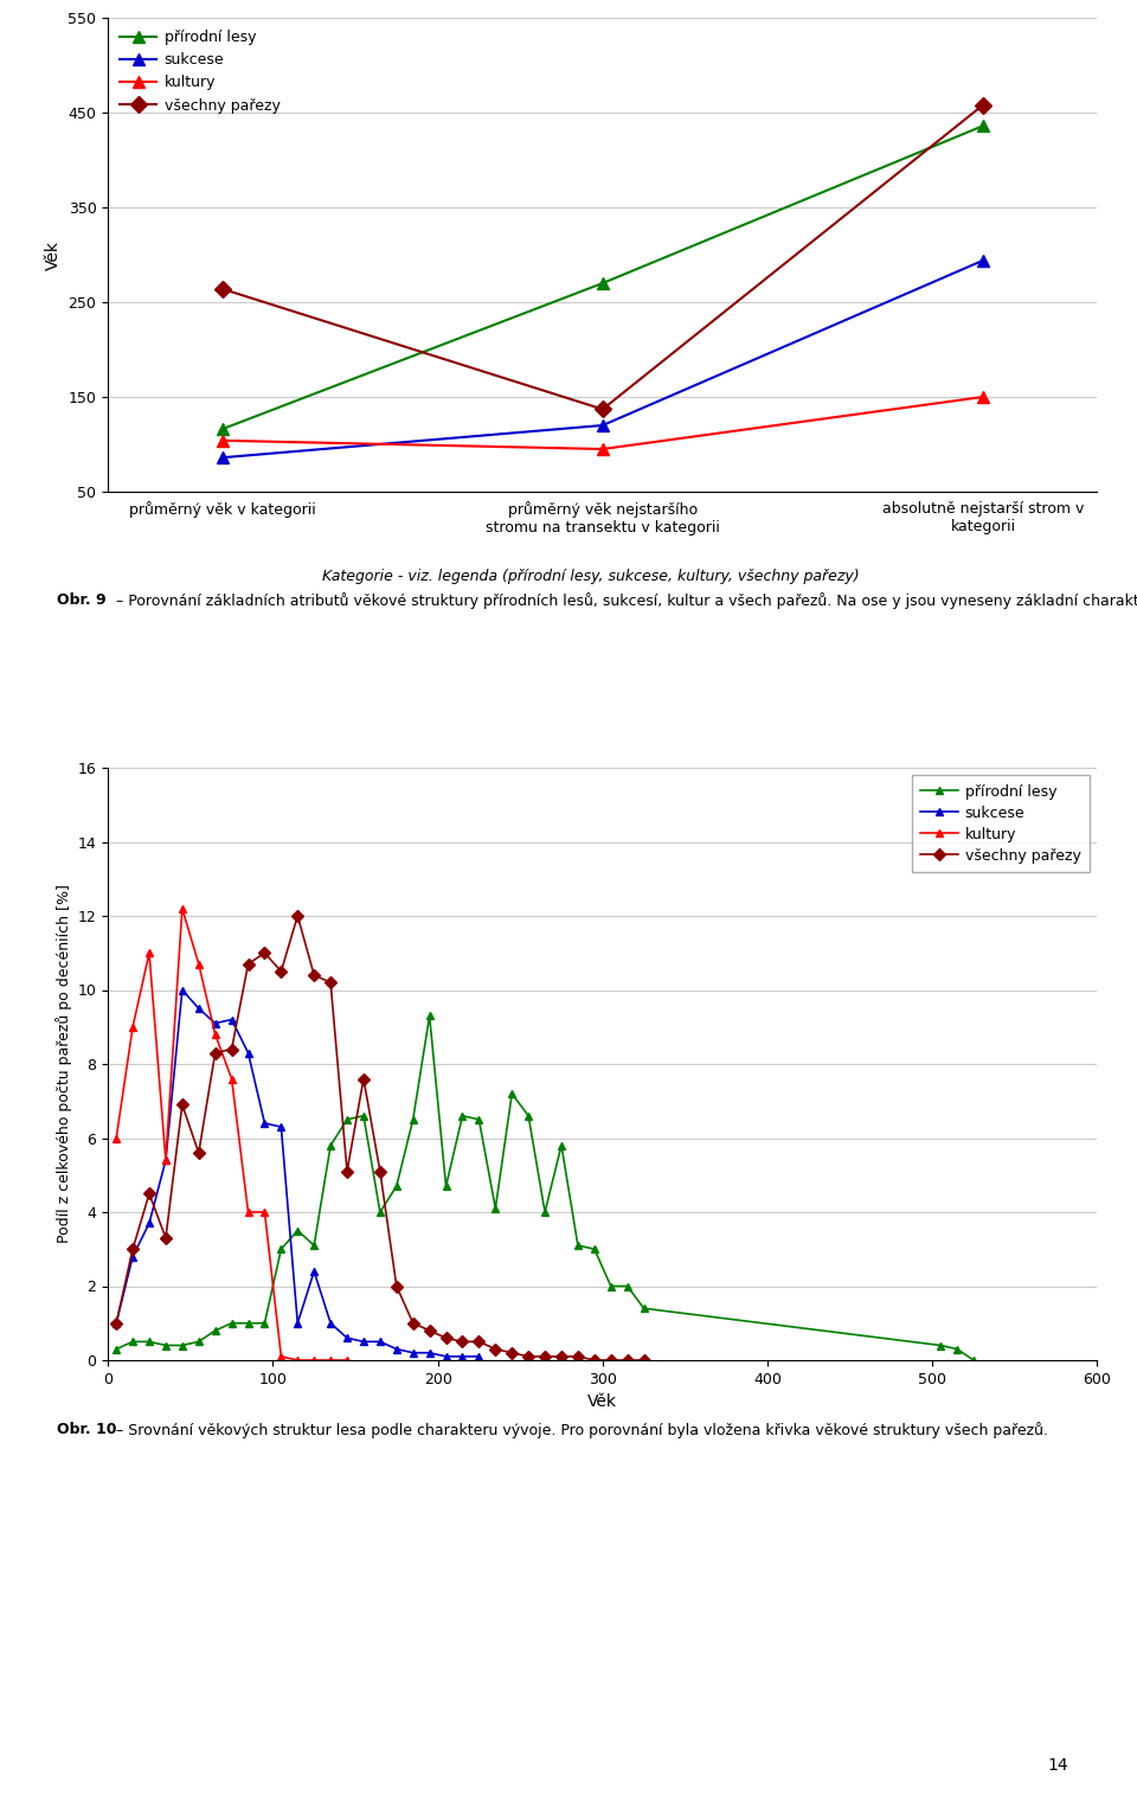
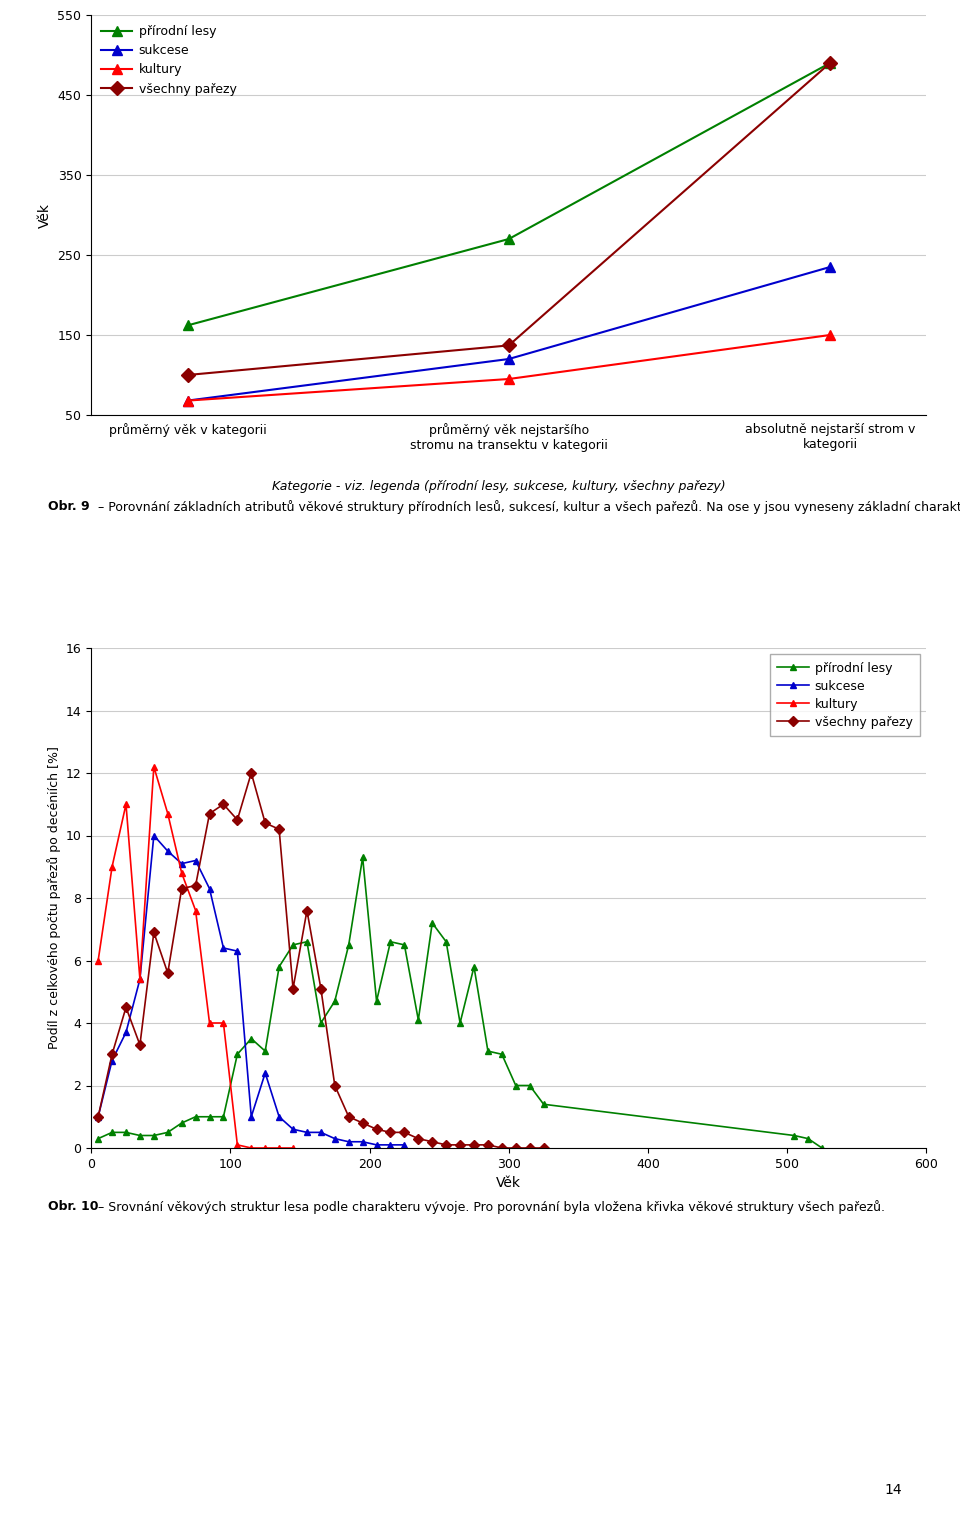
přírodní lesy/průměrný věk v kategorii: 116 -> 162
sukcese/průměrný věk v kategorii: 86 -> 68
kultury/průměrný věk v kategorii: 104 -> 68
všechny pařezy/průměrný věk v kategorii: 264 -> 100
přírodní lesy/absolutně nejstarší strom v kategorii: 436 -> 490
sukcese/absolutně nejstarší strom v kategorii: 294 -> 235
všechny pařezy/absolutně nejstarší strom v kategorii: 458 -> 490
